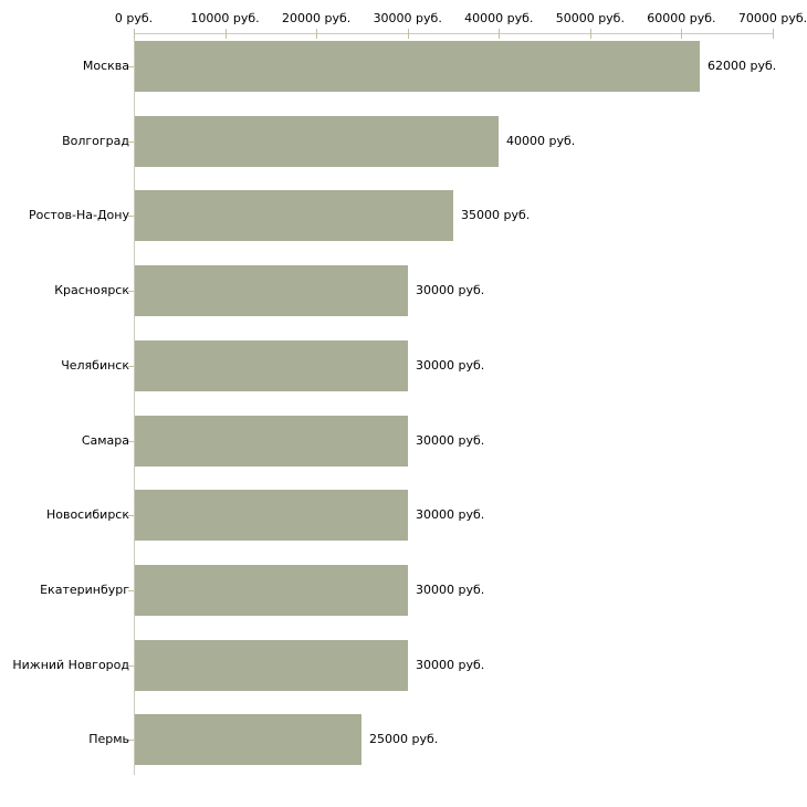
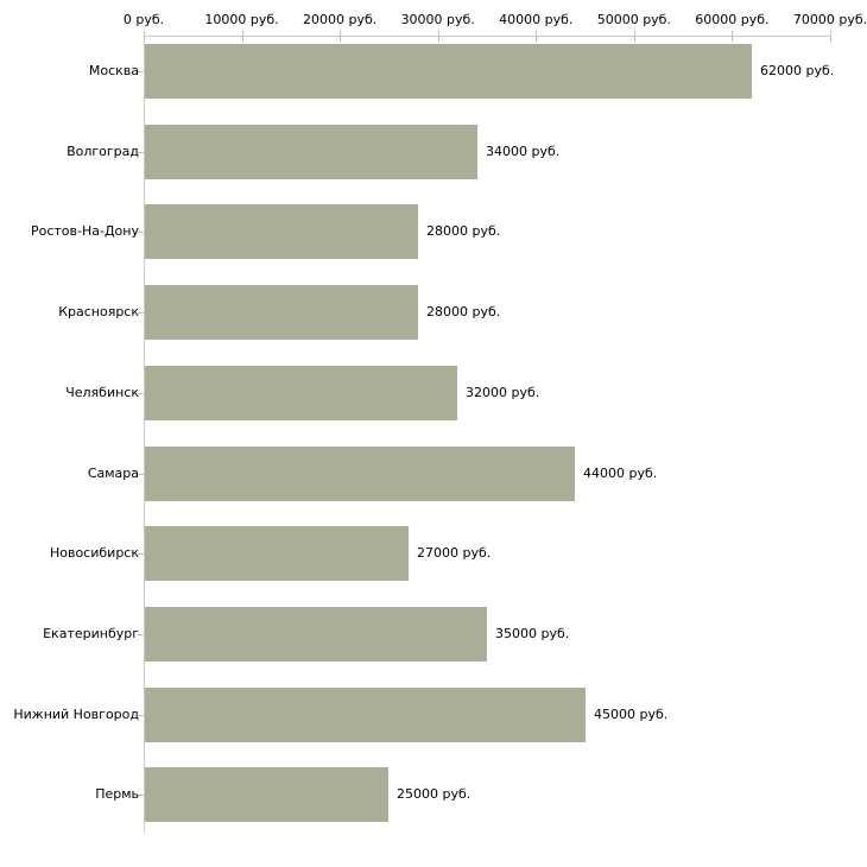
Волгоград: 40000 -> 34000
Ростов-На-Дону: 35000 -> 28000
Красноярск: 30000 -> 28000
Челябинск: 30000 -> 32000
Самара: 30000 -> 44000
Новосибирск: 30000 -> 27000
Екатеринбург: 30000 -> 35000
Нижний Новгород: 30000 -> 45000
